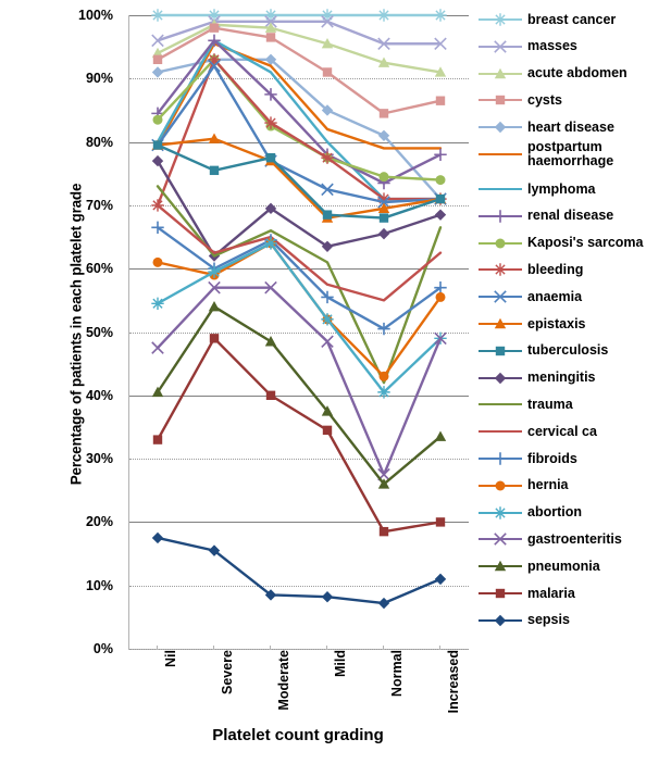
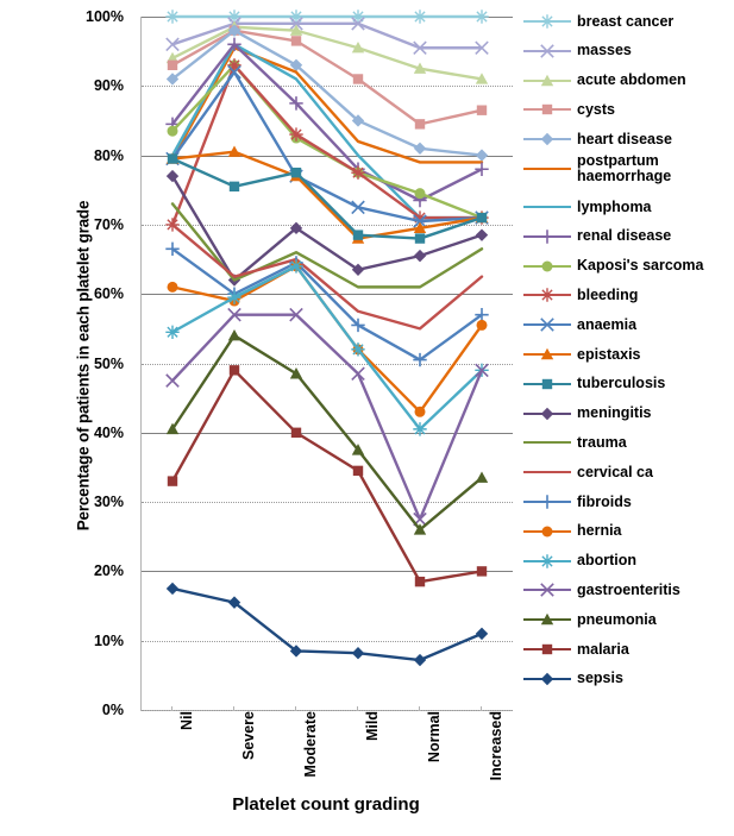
heart disease/Severe: 93% -> 98%
trauma/Normal: 42% -> 61%
heart disease/Increased: 71% -> 80%
Kaposi's sarcoma/Increased: 74% -> 71%
